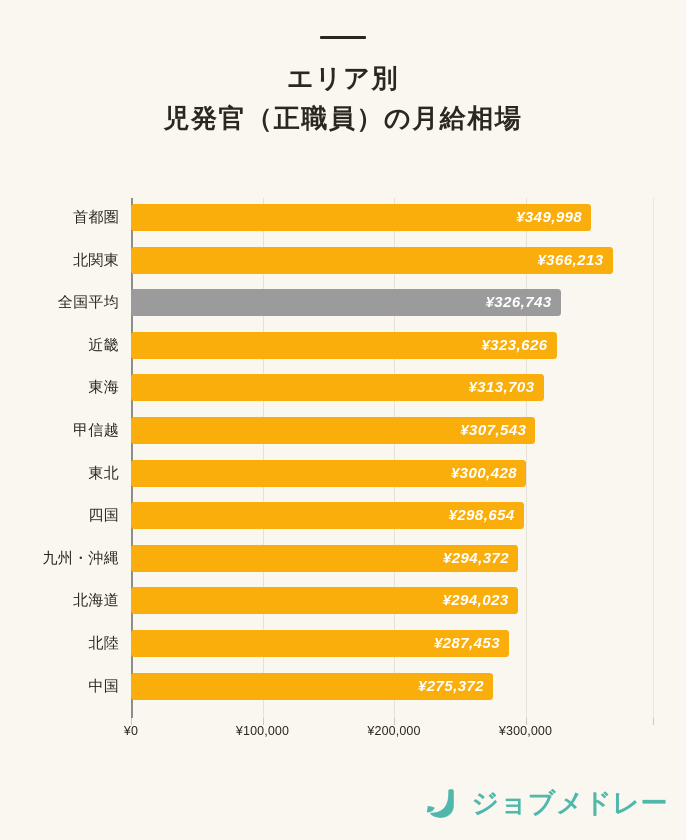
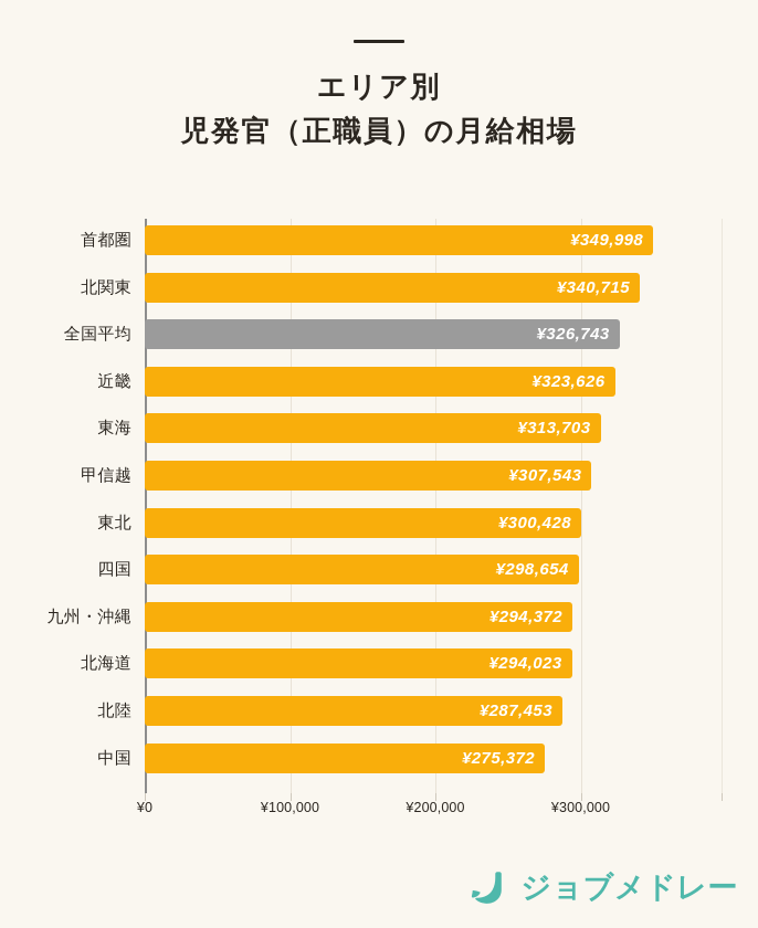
北関東: ¥366,213 -> ¥340,715
